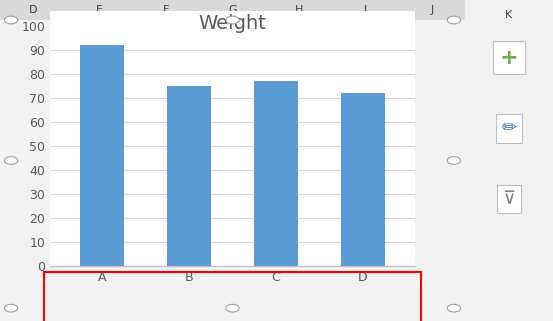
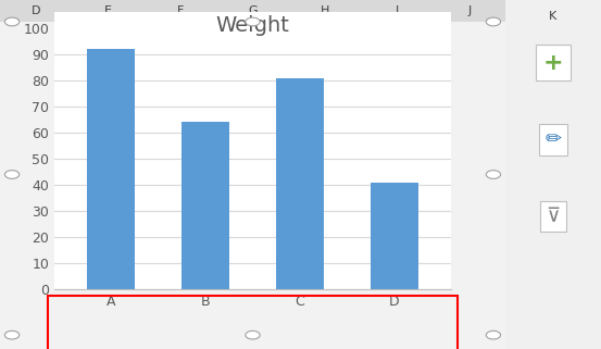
B: 75 -> 64
C: 77 -> 81
D: 72 -> 41
